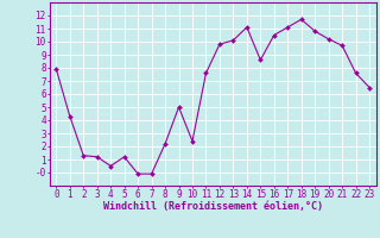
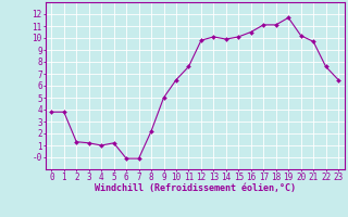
0: 7.9 -> 3.8
1: 4.3 -> 3.8
4: 0.5 -> 1.0
10: 2.4 -> 6.5
14: 11.1 -> 9.9
15: 8.6 -> 10.1
18: 11.7 -> 11.1
19: 10.8 -> 11.7
